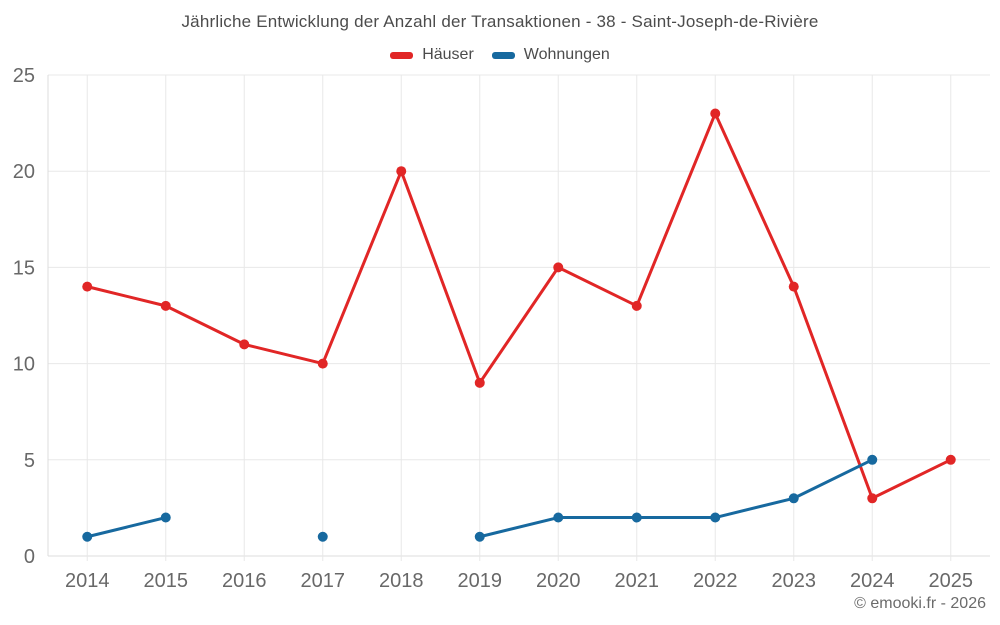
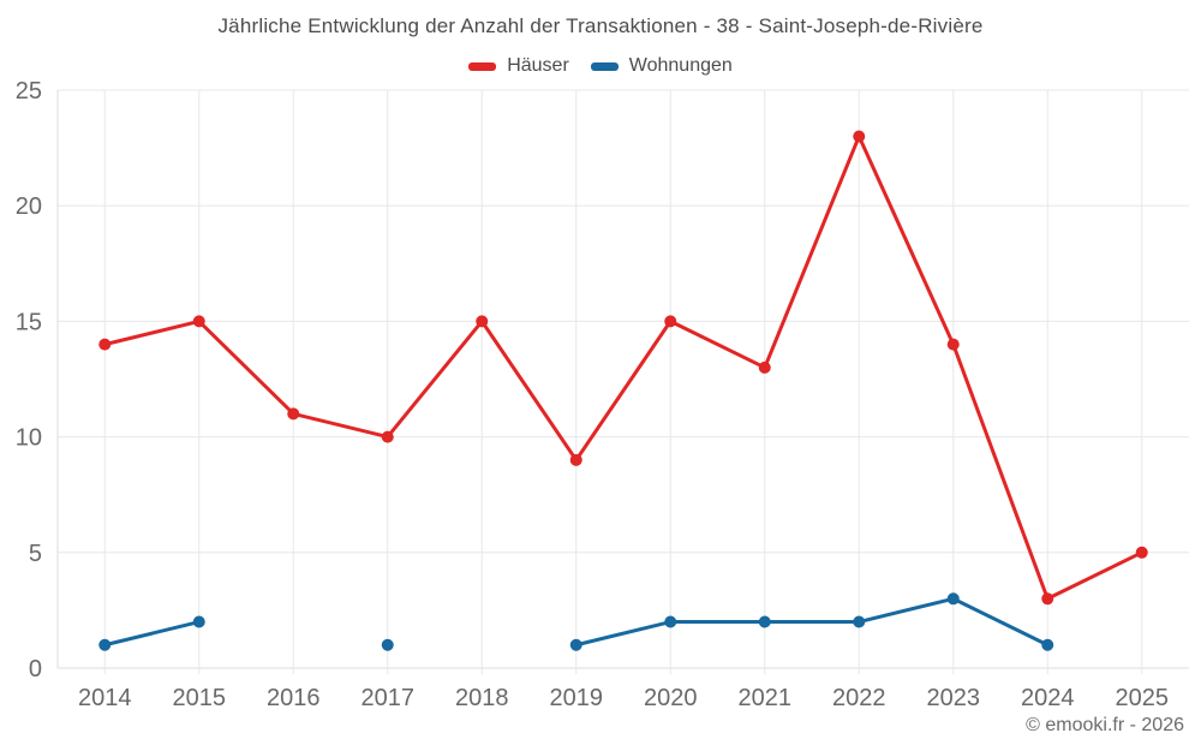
Häuser/2015: 13 -> 15
Häuser/2018: 20 -> 15
Wohnungen/2024: 5 -> 1
